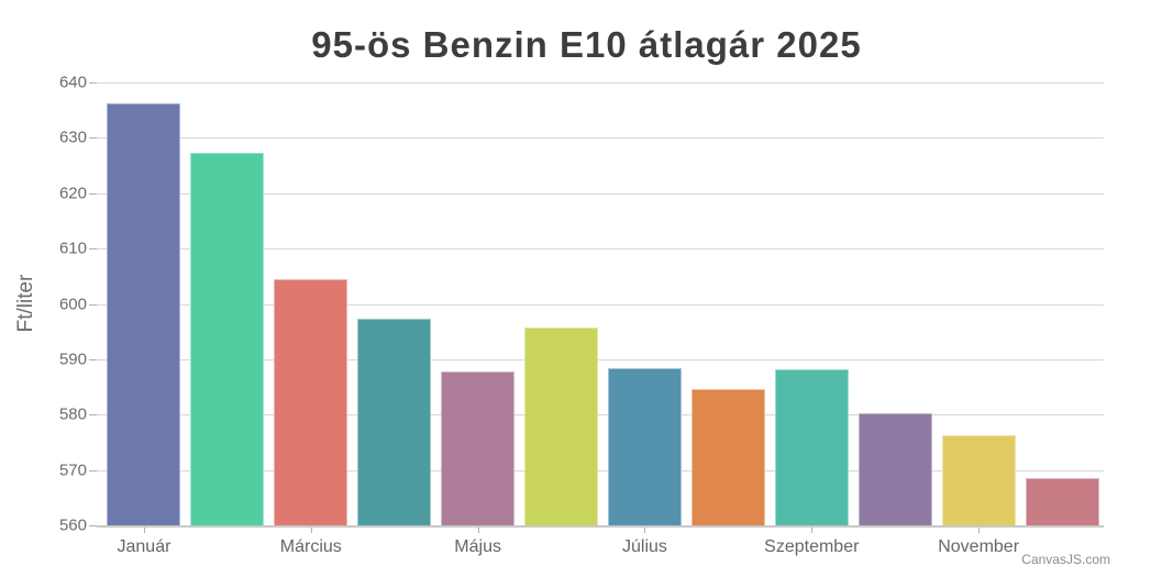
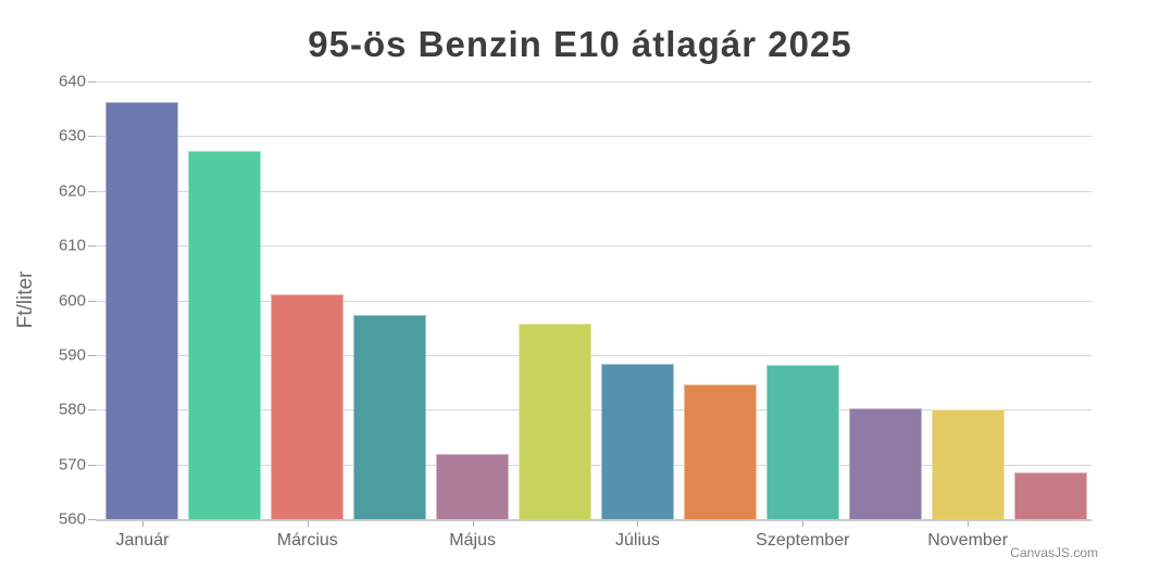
Március: 604 -> 601
Május: 588 -> 572
November: 576 -> 580
